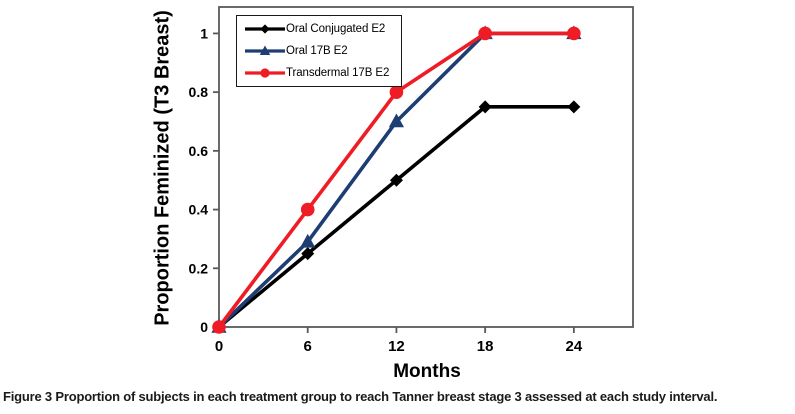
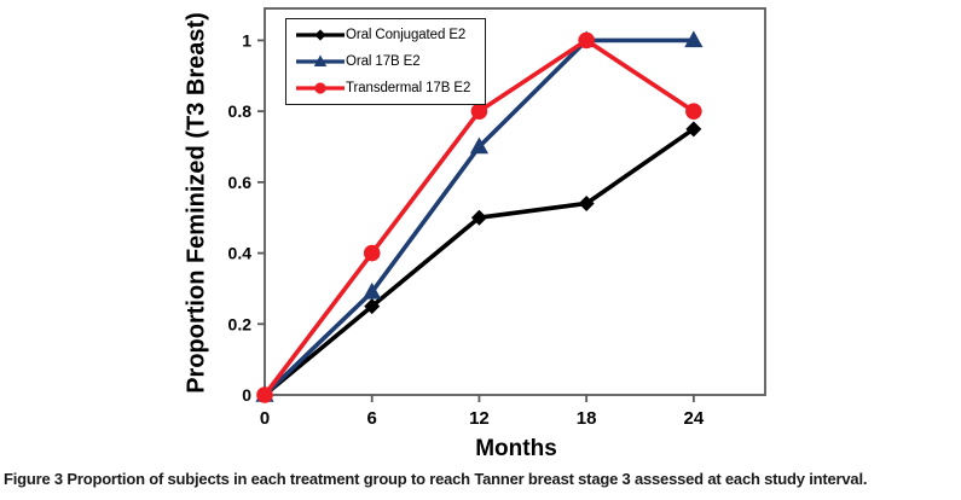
Oral Conjugated E2/18: 0.75 -> 0.54
Transdermal 17B E2/24: 1.0 -> 0.8
